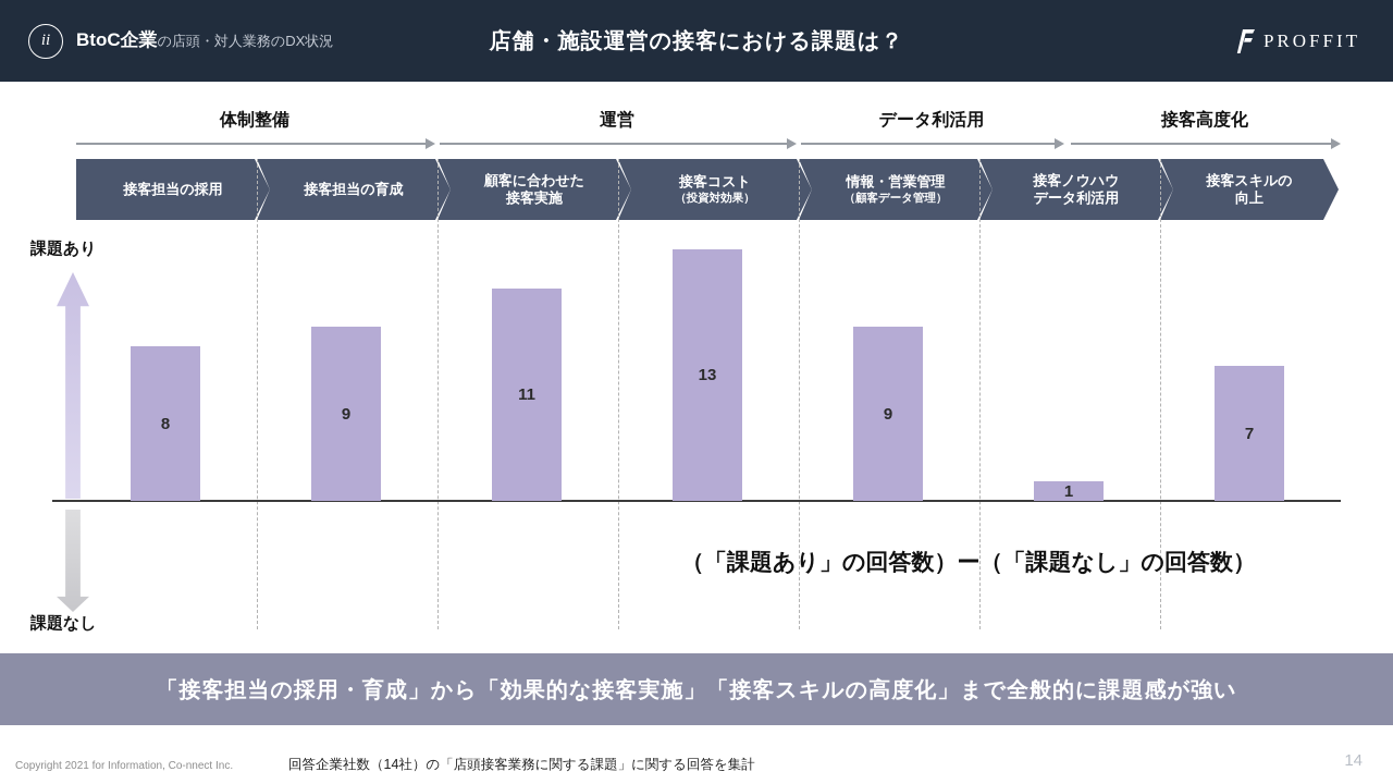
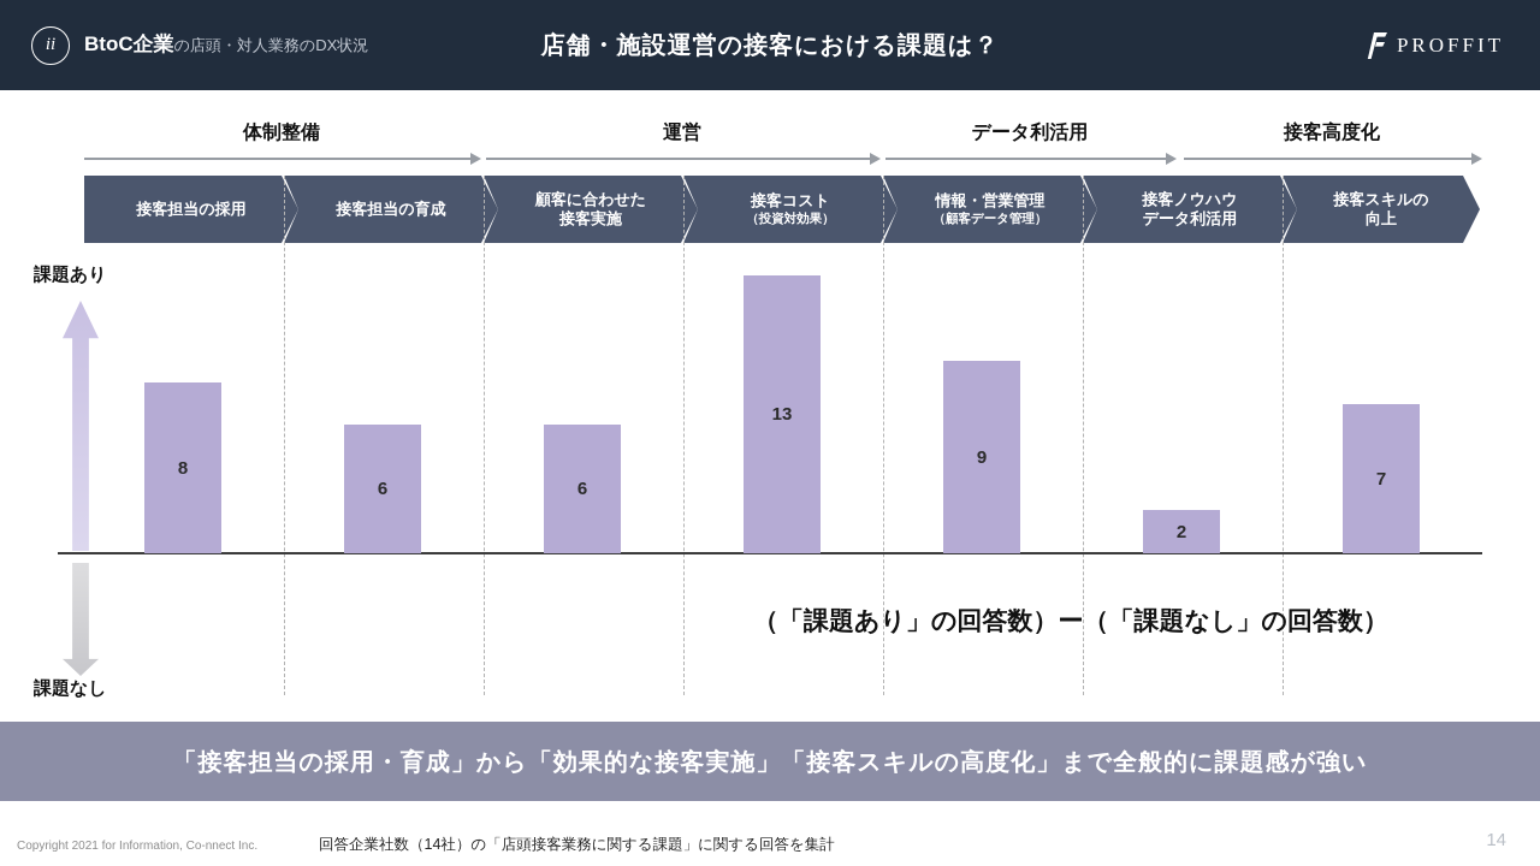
接客担当の育成: 9 -> 6
顧客に合わせた接客実施: 11 -> 6
接客ノウハウデータ利活用: 1 -> 2
